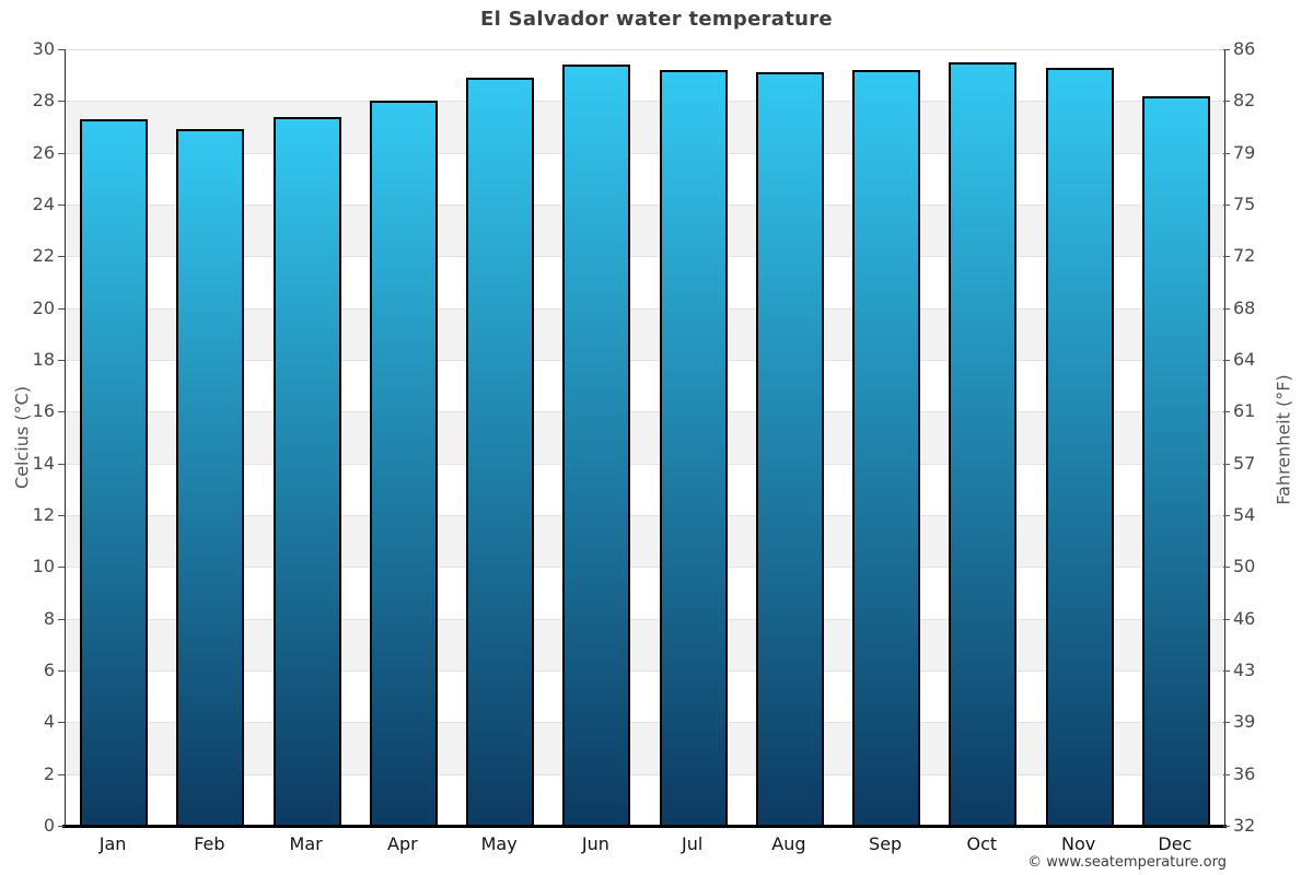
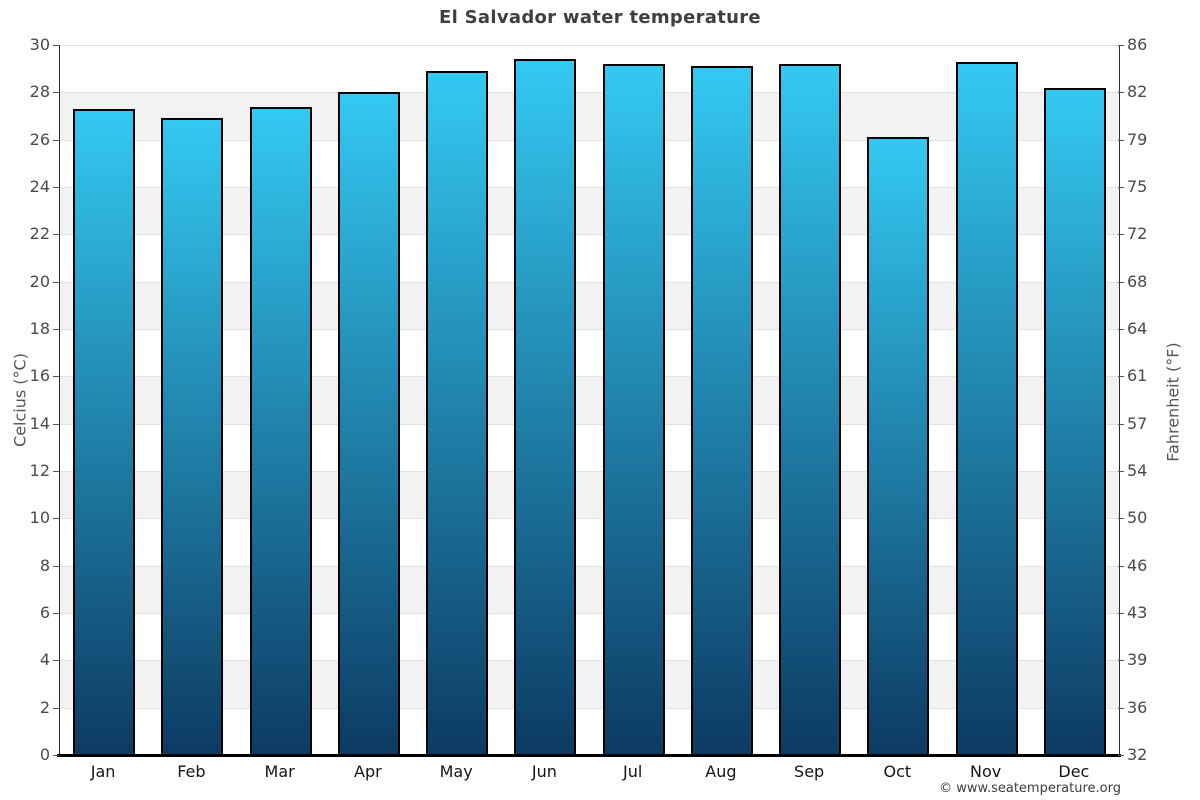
Oct: 29.5 -> 26.1
